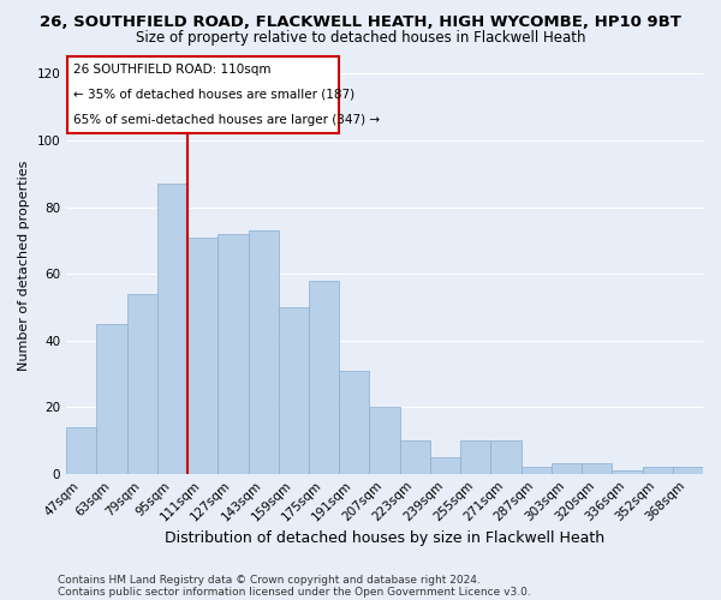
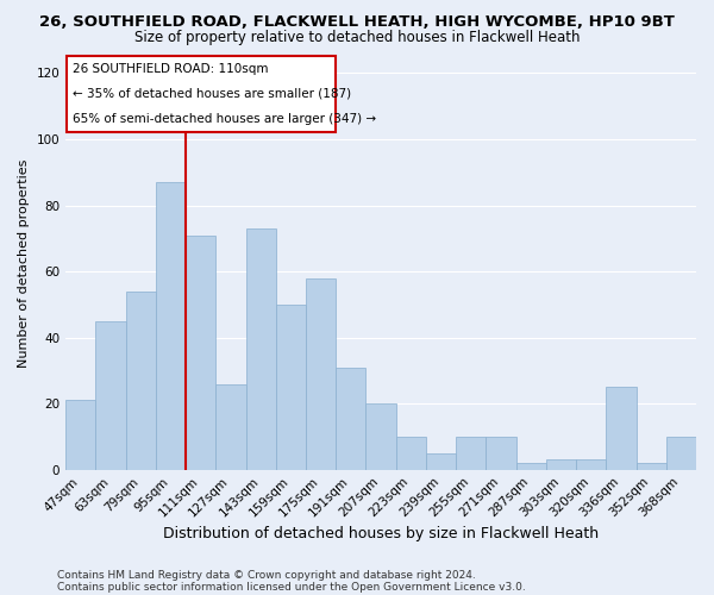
47sqm: 14 -> 21
127sqm: 72 -> 26
336sqm: 1 -> 25
368sqm: 2 -> 10
